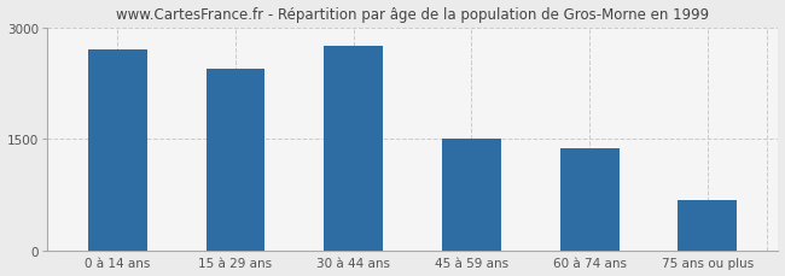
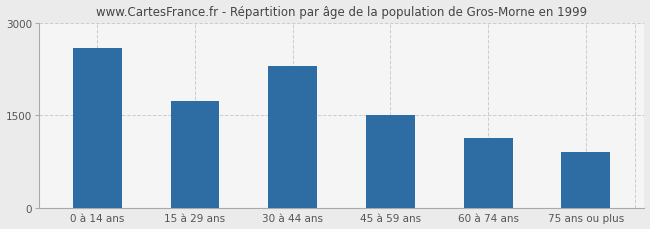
0 à 14 ans: 2700 -> 2600
15 à 29 ans: 2450 -> 1740
30 à 44 ans: 2750 -> 2300
60 à 74 ans: 1380 -> 1140
75 ans ou plus: 680 -> 900
